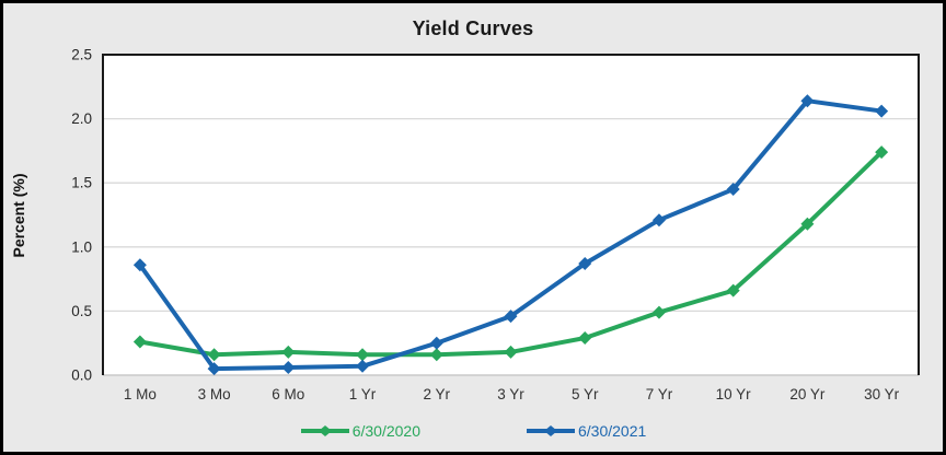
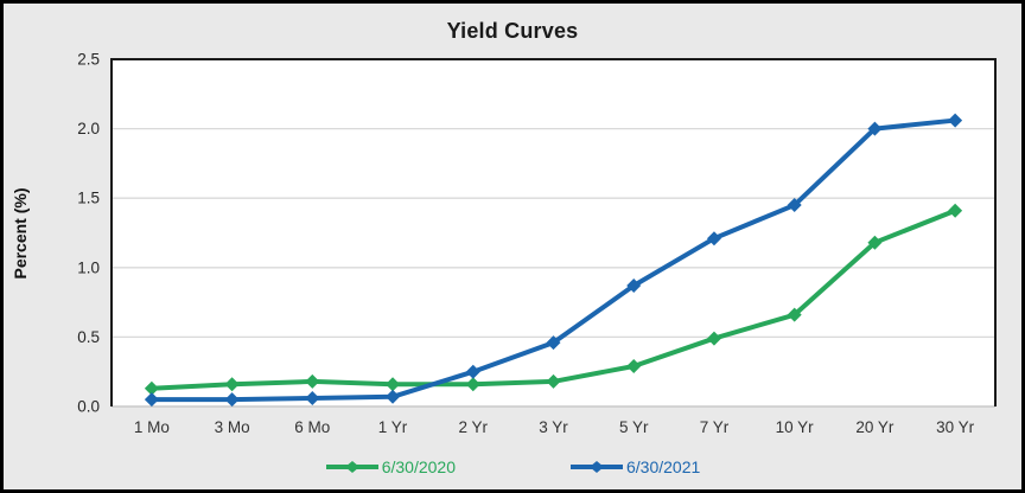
6/30/2020/1 Mo: 0.26 -> 0.13
6/30/2021/1 Mo: 0.86 -> 0.05
6/30/2021/20 Yr: 2.14 -> 2.00
6/30/2020/30 Yr: 1.74 -> 1.41
